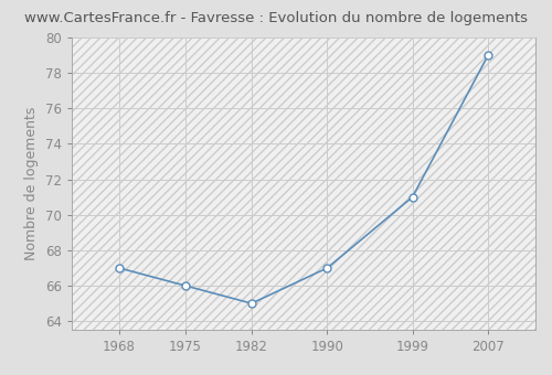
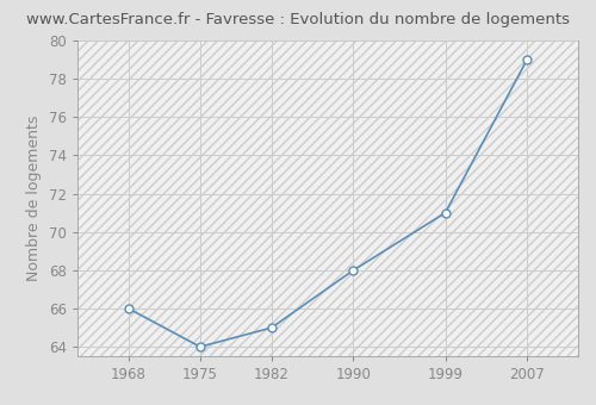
1968: 67 -> 66
1975: 66 -> 64
1990: 67 -> 68
